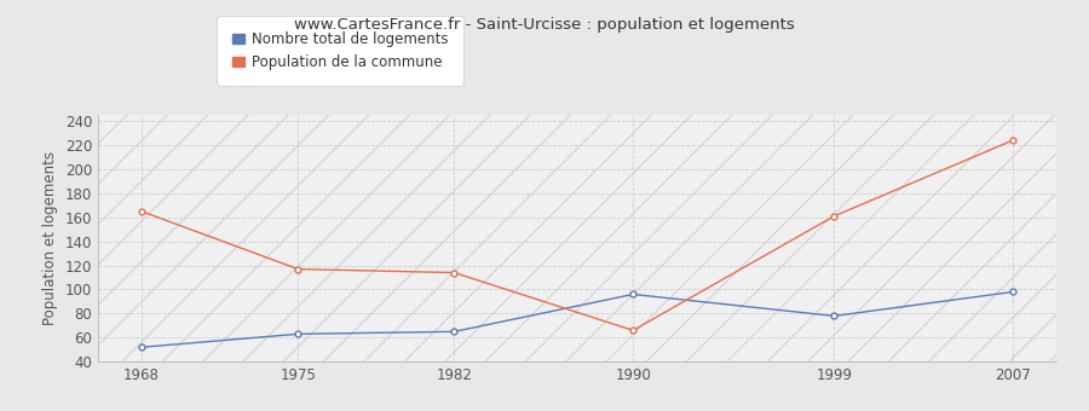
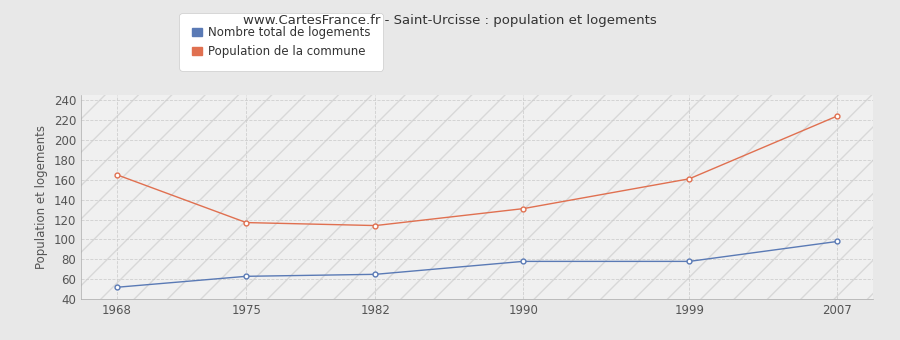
Nombre total de logements/1990: 96 -> 78
Population de la commune/1990: 66 -> 131
